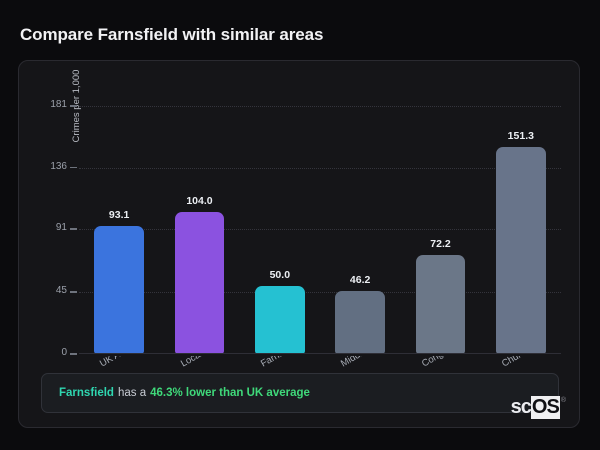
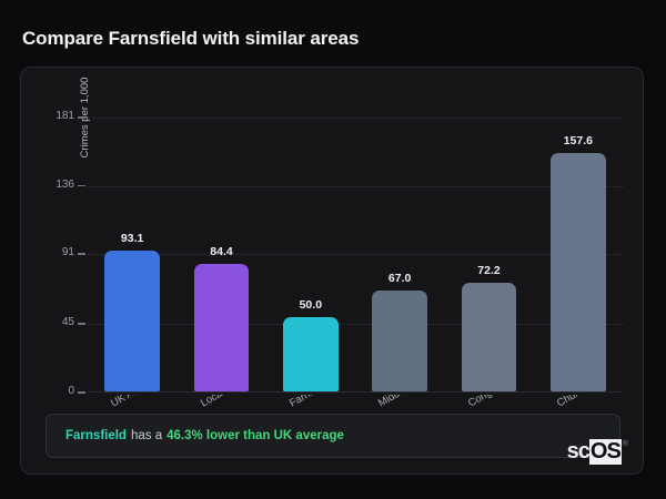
Local Area: 104.0 -> 84.4
Middleton S...: 46.2 -> 67.0
Church: 151.3 -> 157.6
